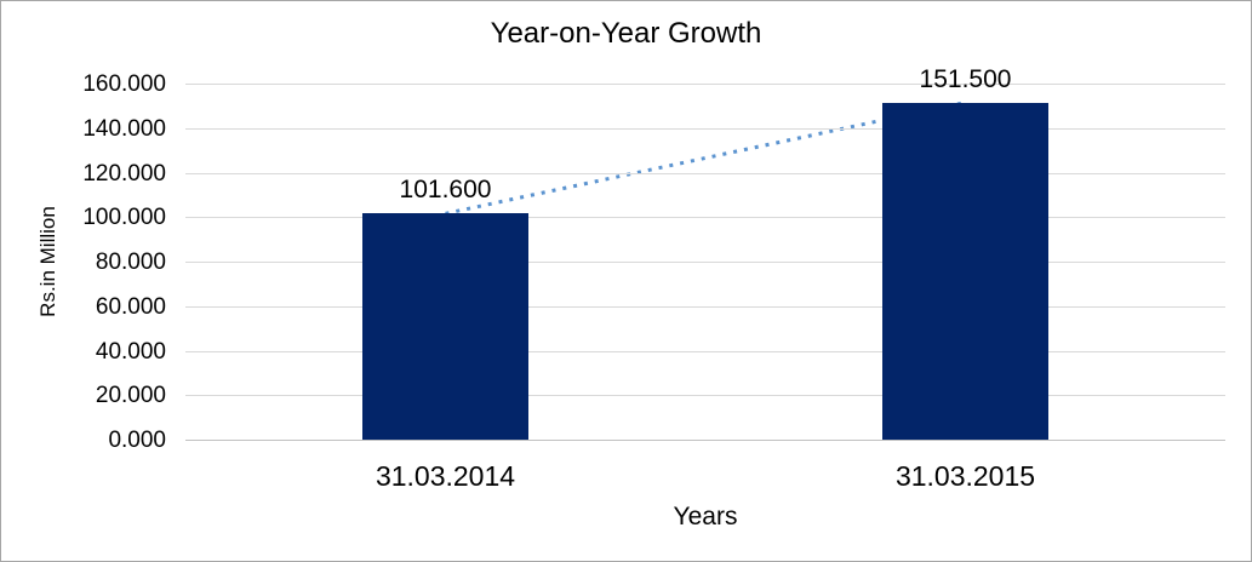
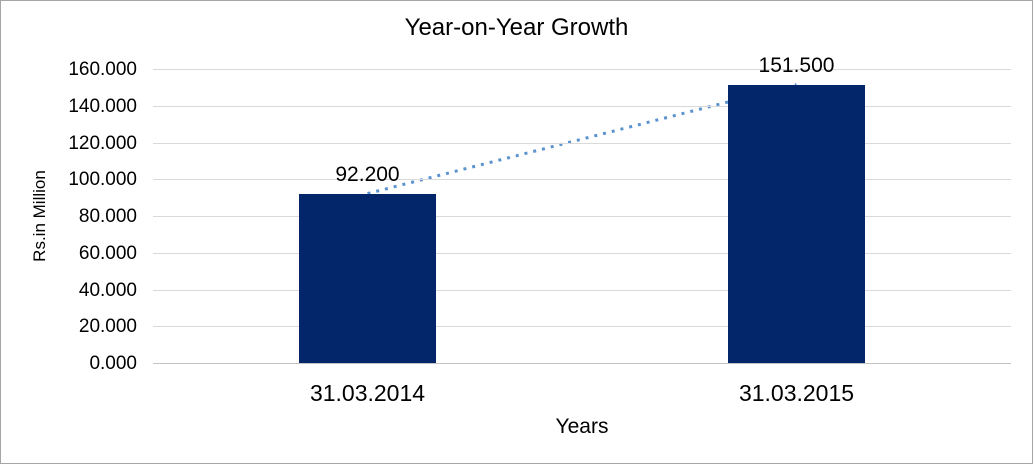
31.03.2014: 101.600 -> 92.200
